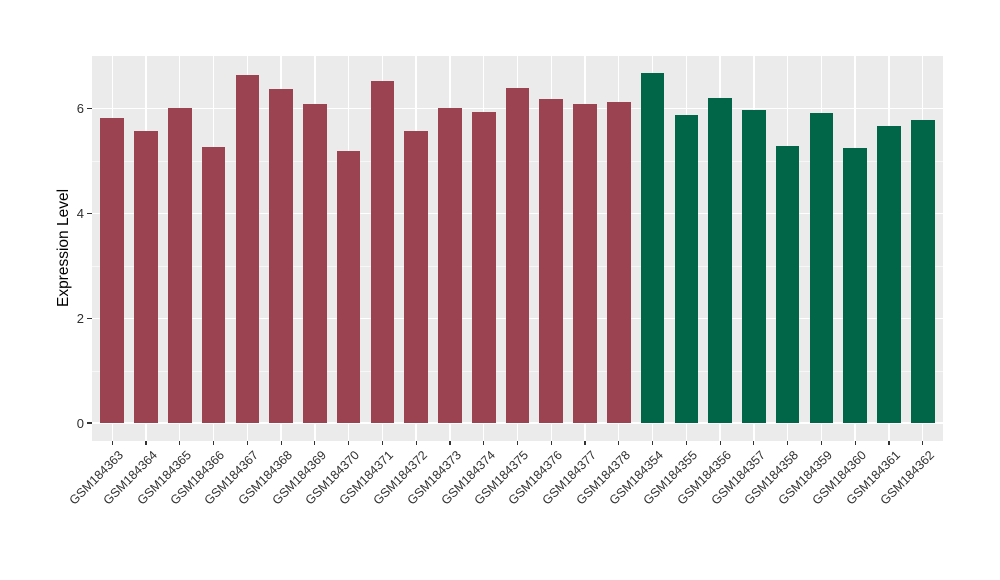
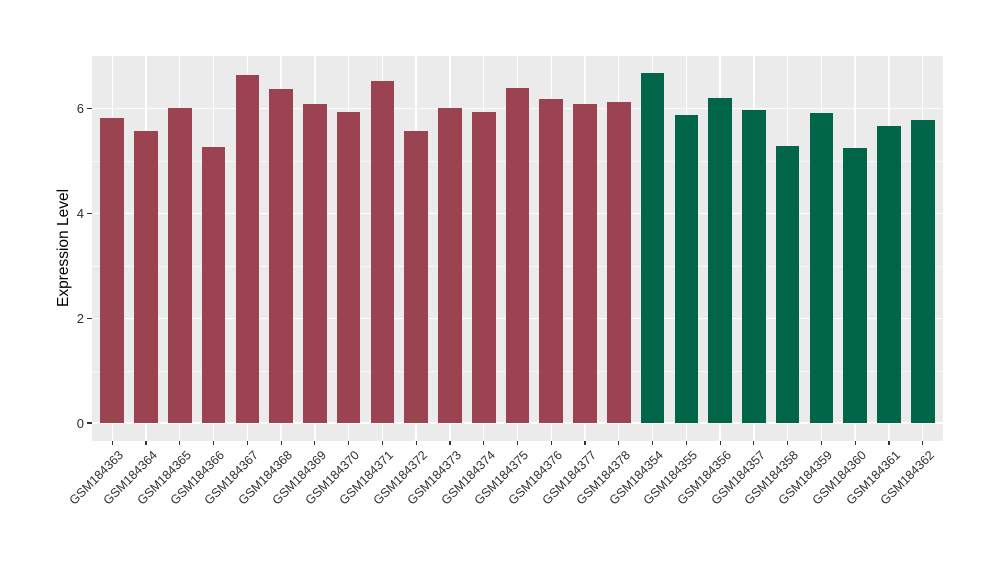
GSM184370: 5.2 -> 5.9
